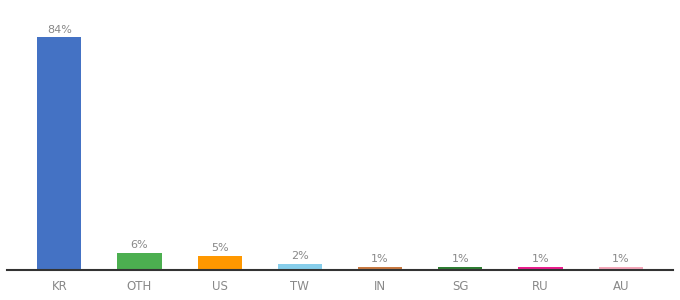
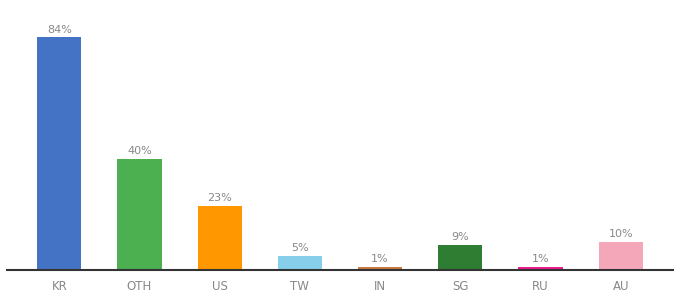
OTH: 6% -> 40%
US: 5% -> 23%
TW: 2% -> 5%
SG: 1% -> 9%
AU: 1% -> 10%
